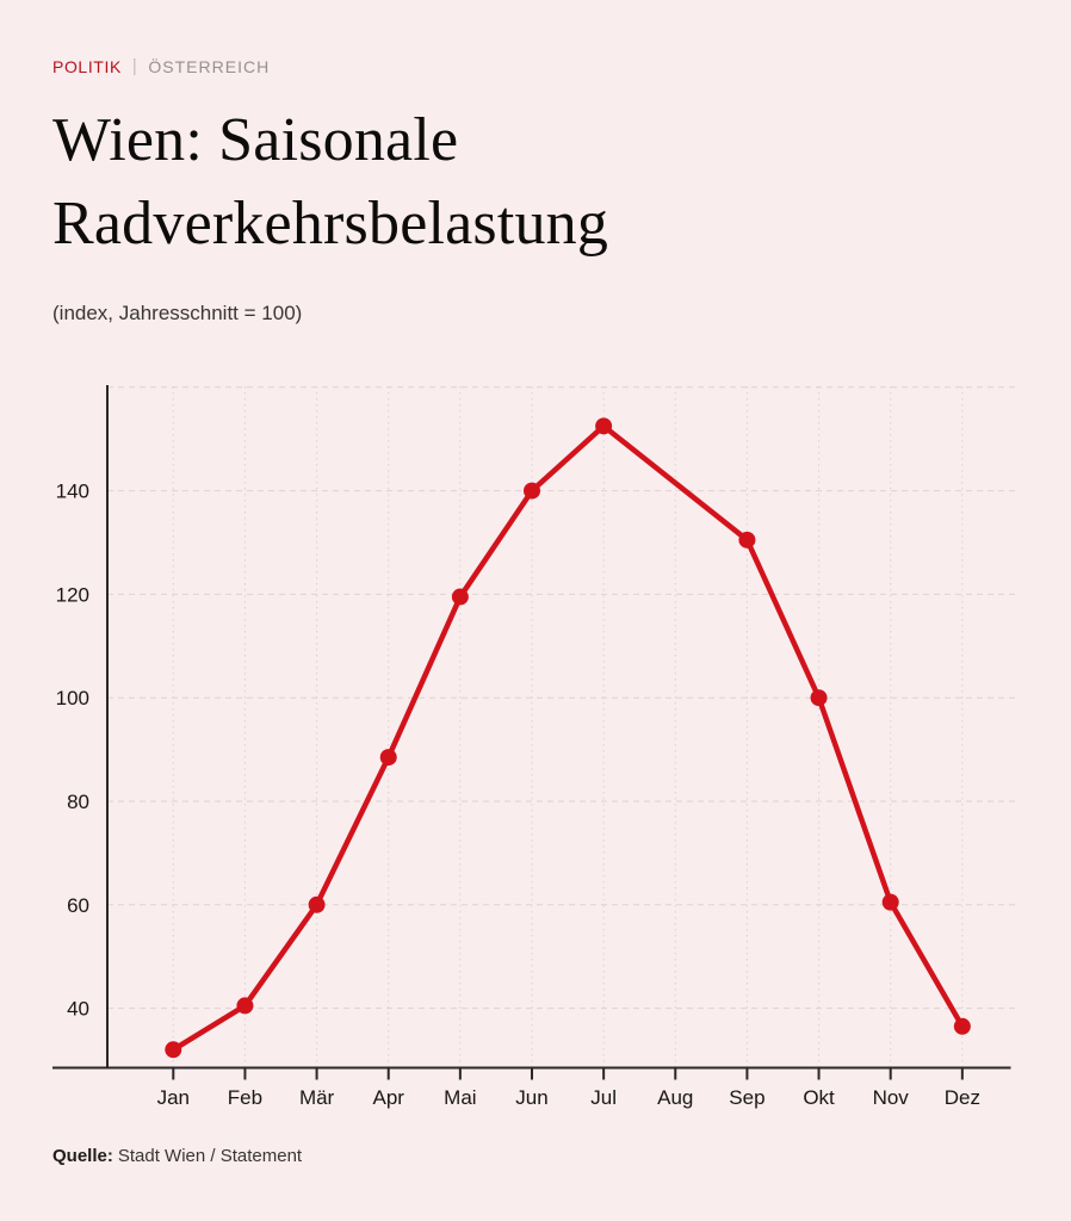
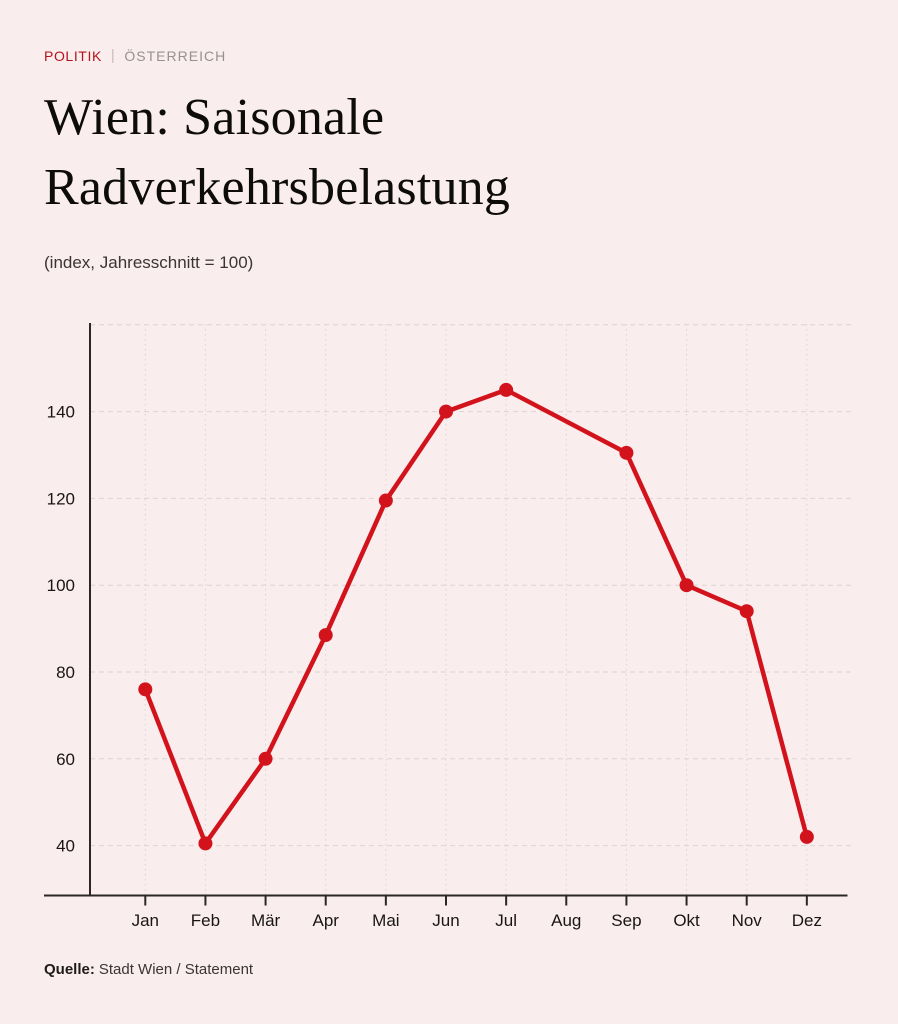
Jan: 32 -> 76
Jul: 152 -> 145
Nov: 60 -> 94
Dez: 36 -> 42
